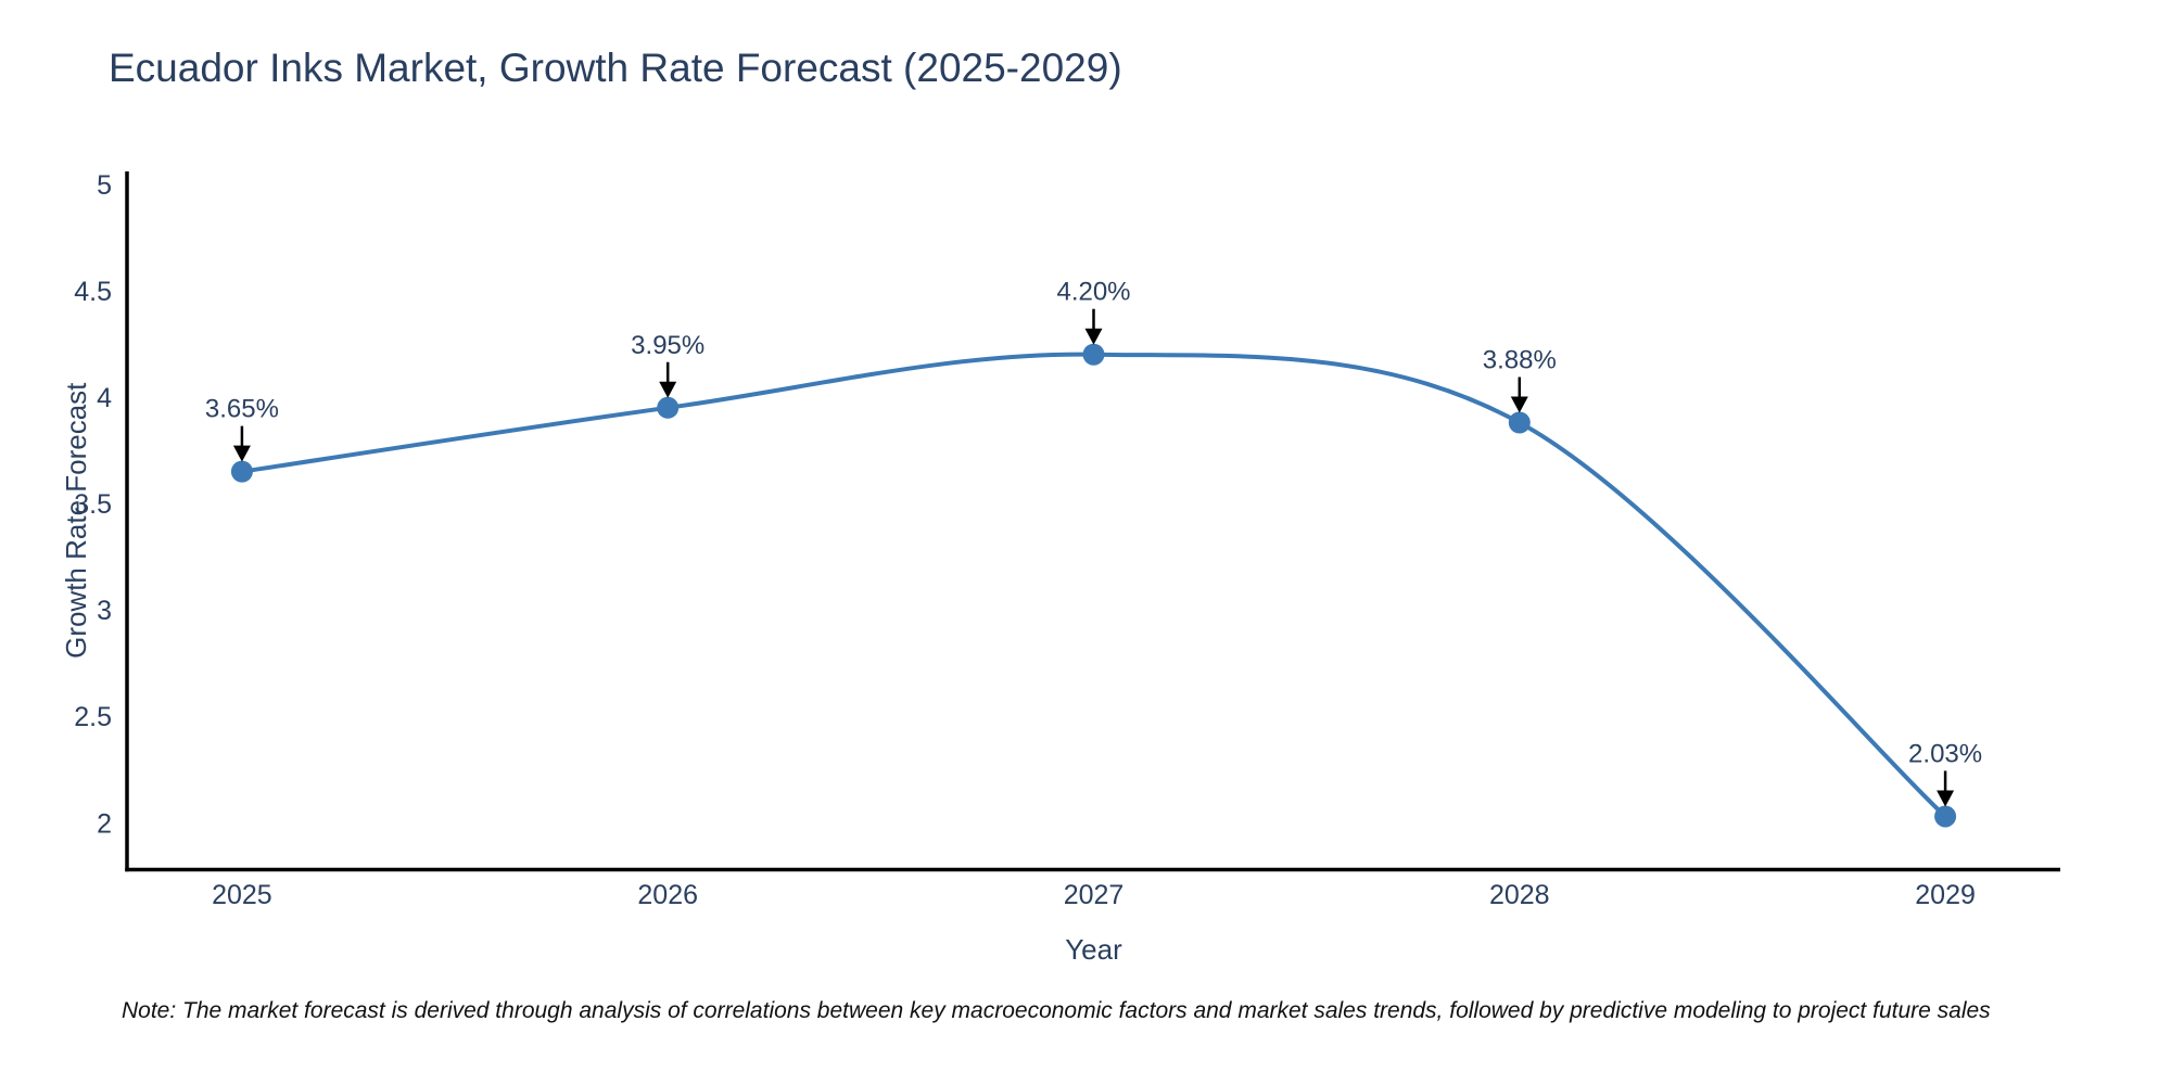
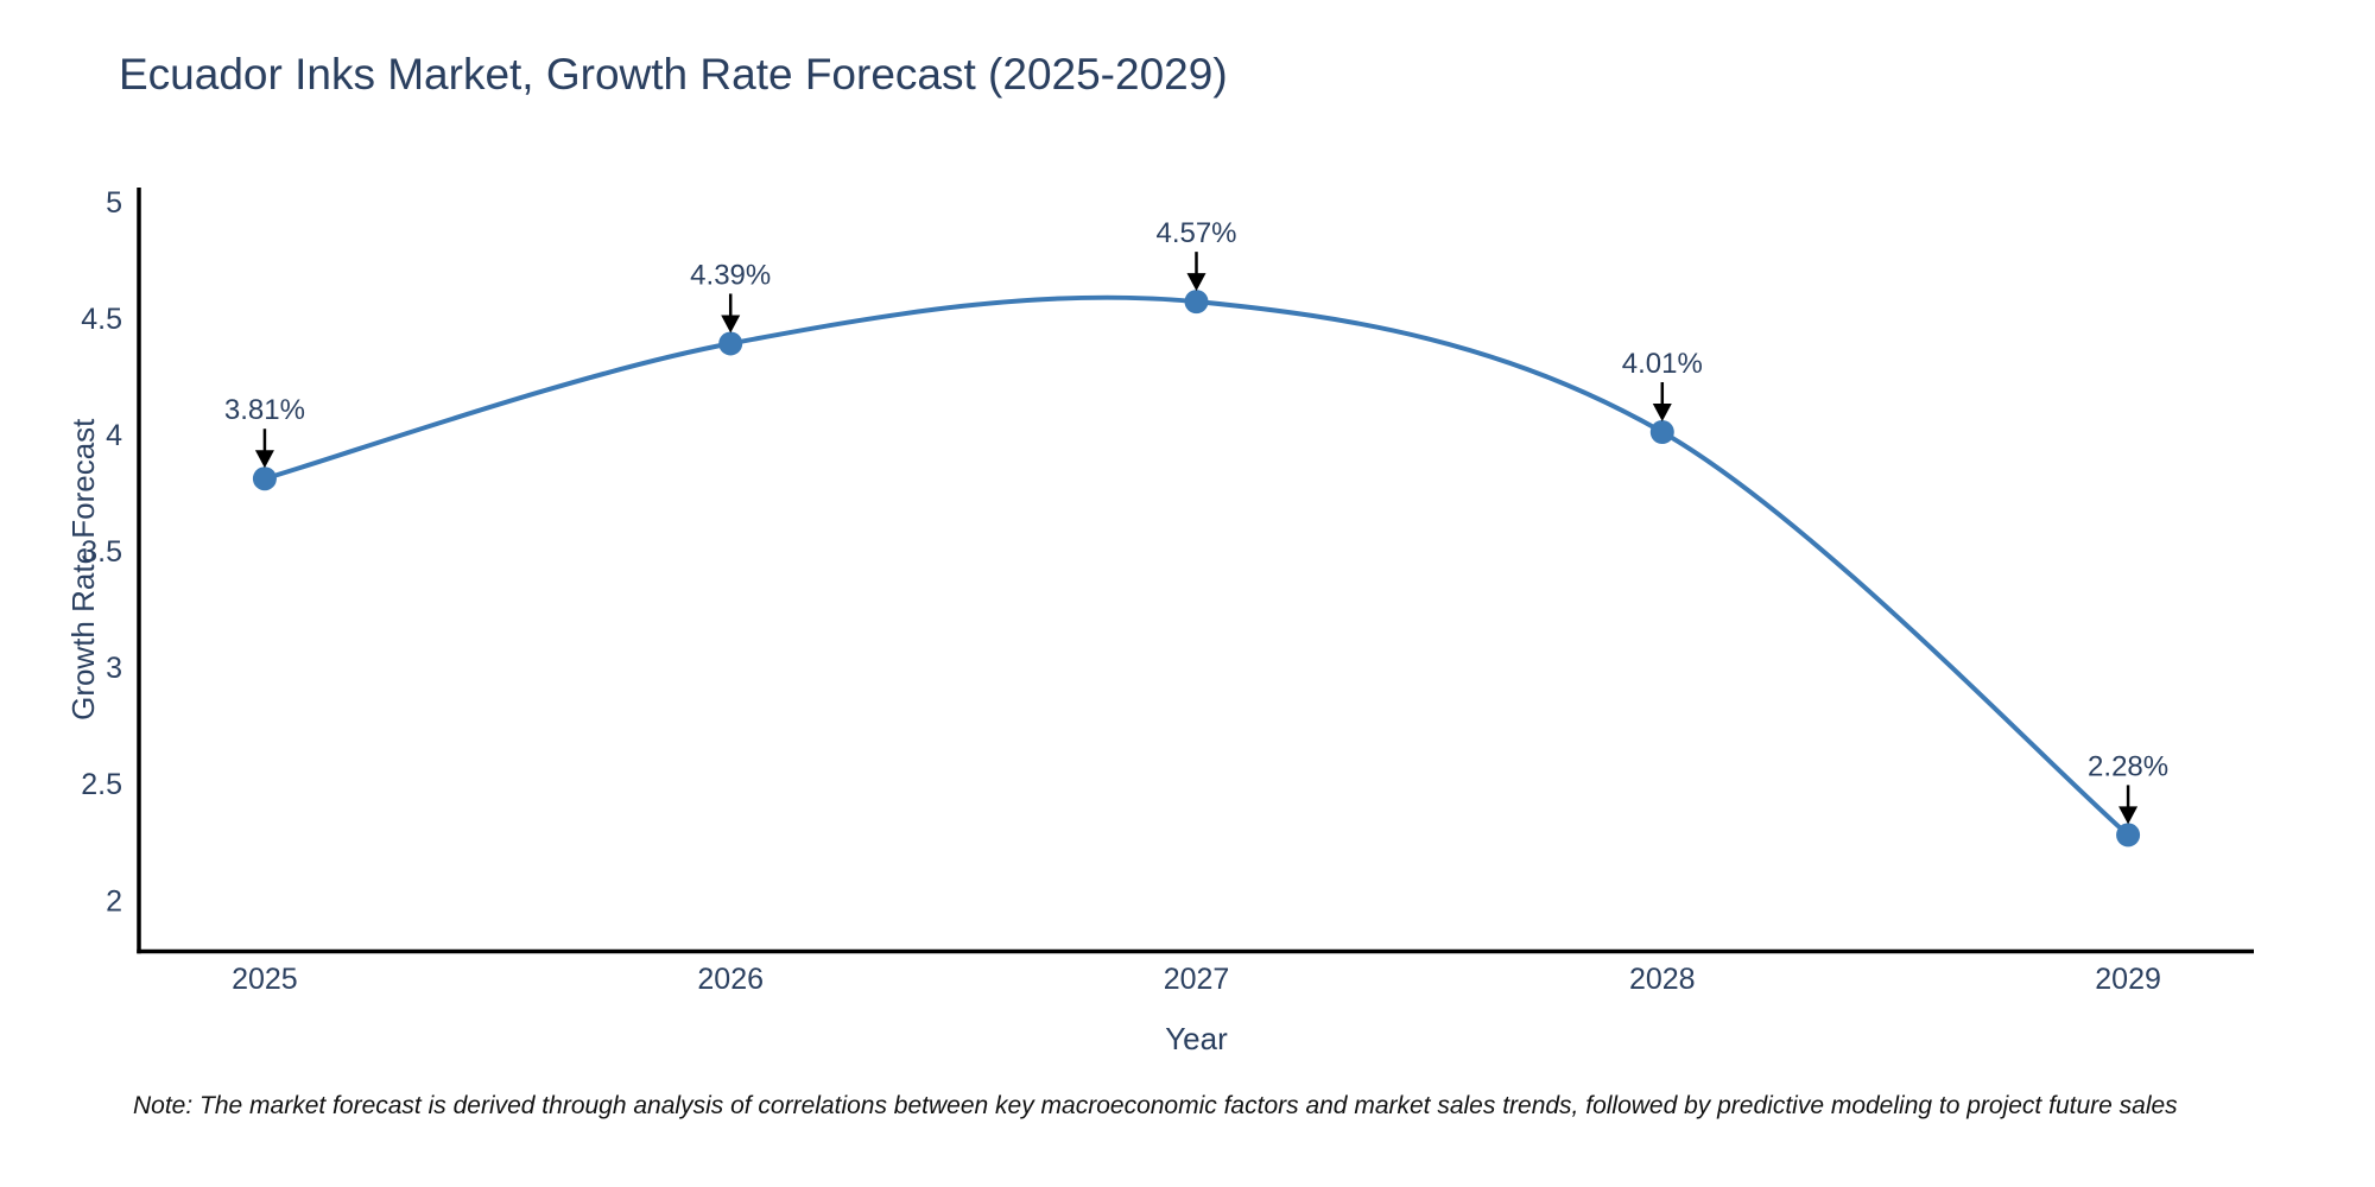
2025: 3.65% -> 3.81%
2026: 3.95% -> 4.39%
2027: 4.20% -> 4.57%
2028: 3.88% -> 4.01%
2029: 2.03% -> 2.28%
